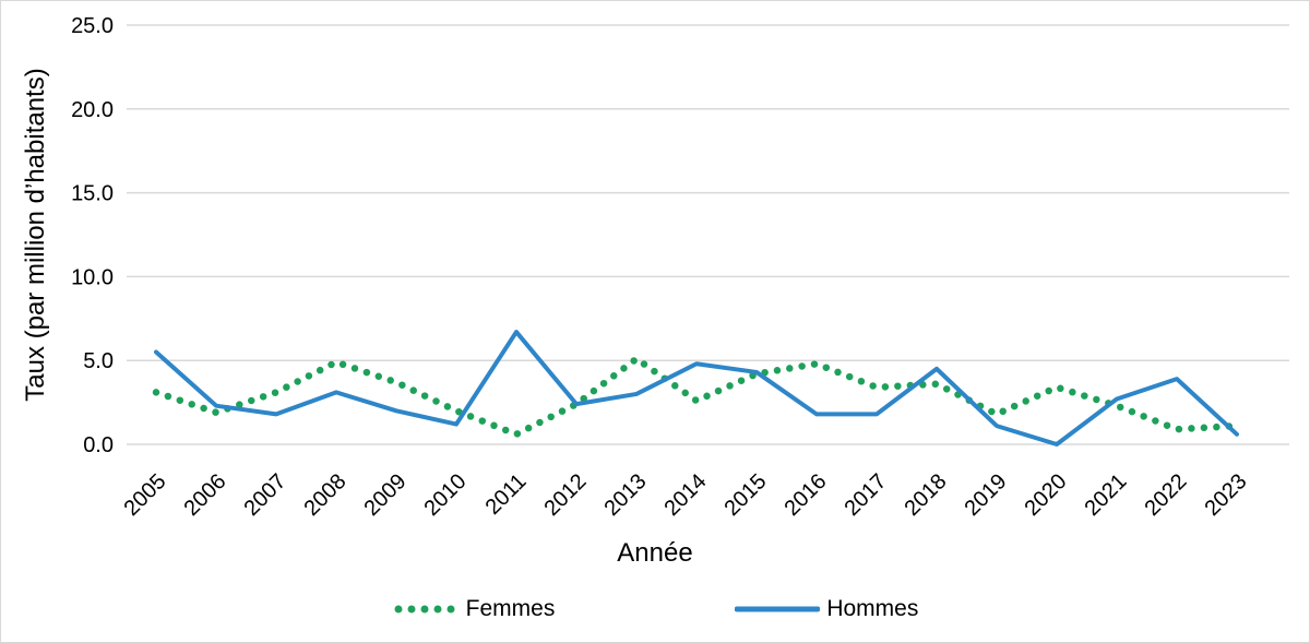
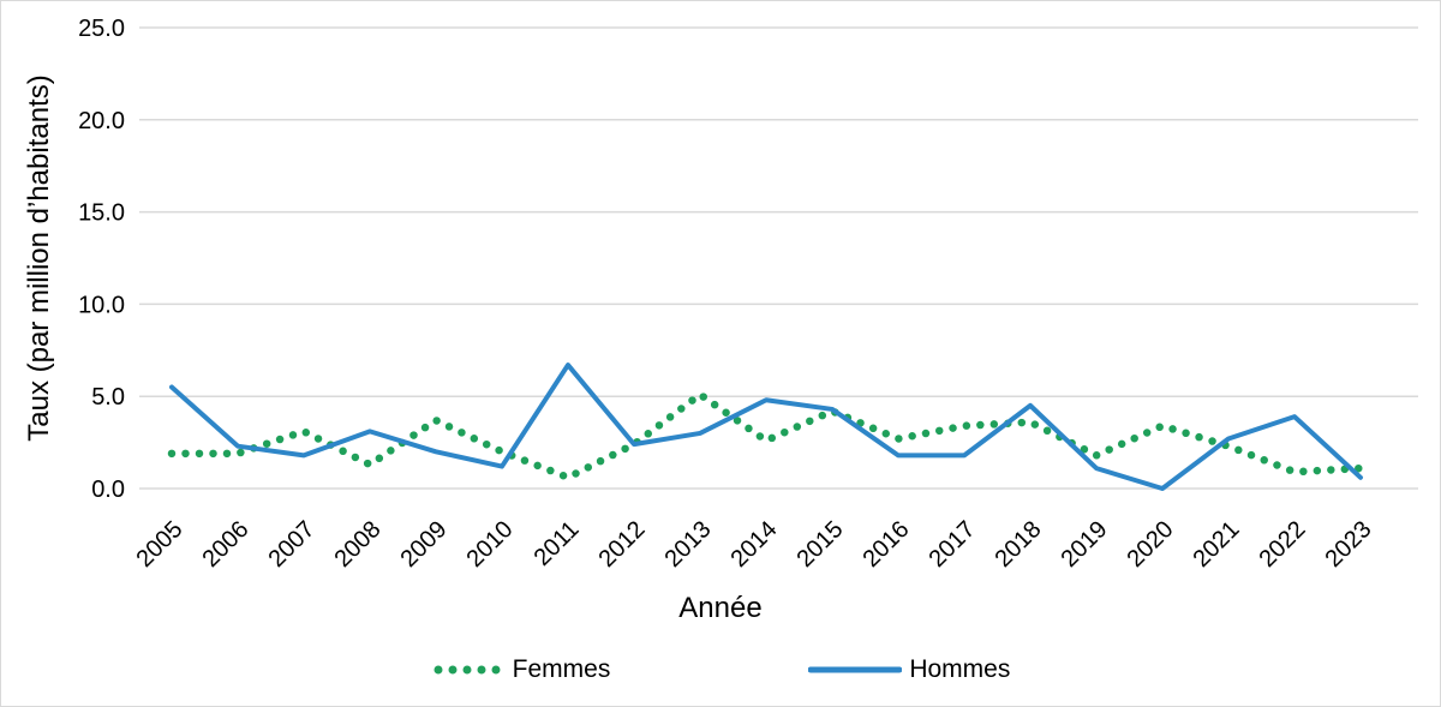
Femmes/2005: 3.1 -> 1.9
Femmes/2008: 4.9 -> 1.3
Femmes/2016: 4.8 -> 2.7
